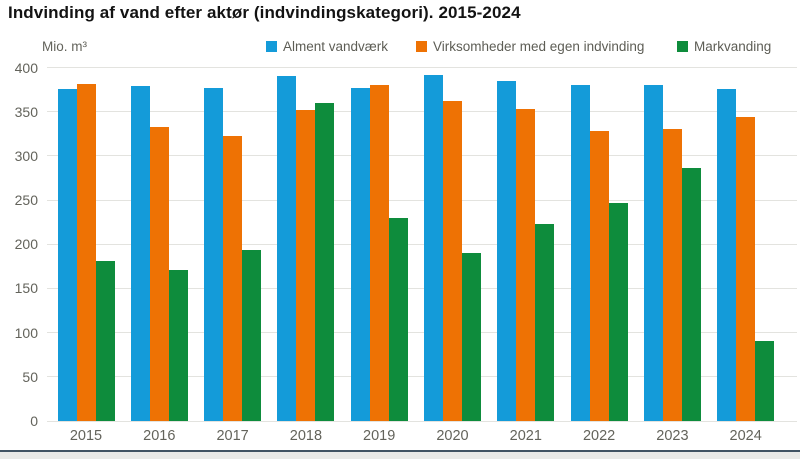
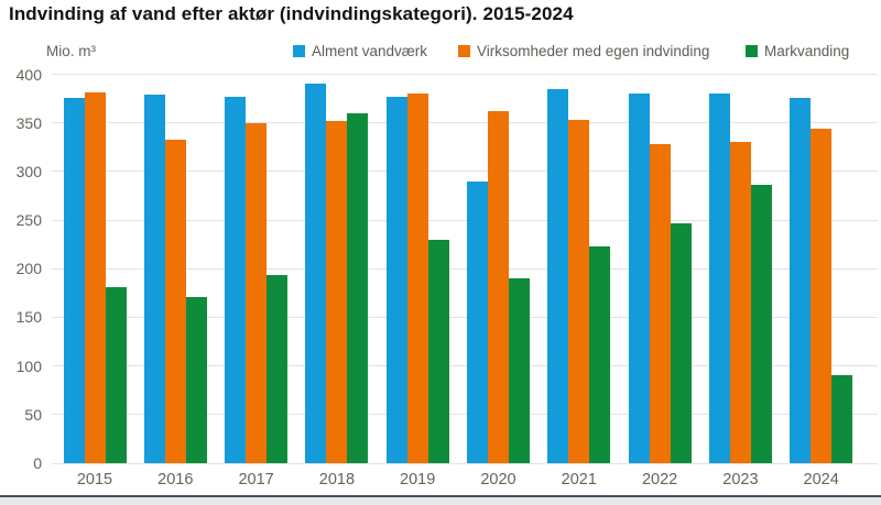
Virksomheder med egen indvinding/2017: 320 -> 350
Alment vandværk/2020: 390 -> 290
